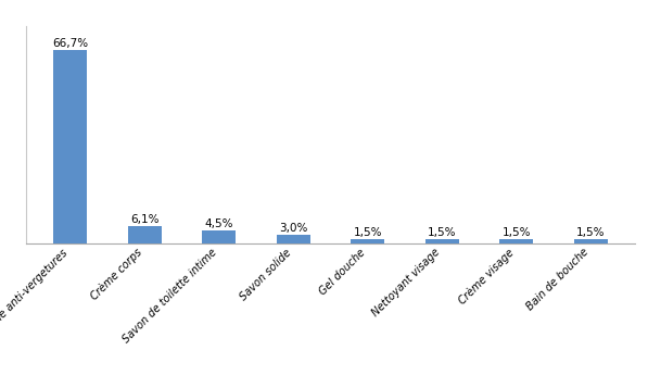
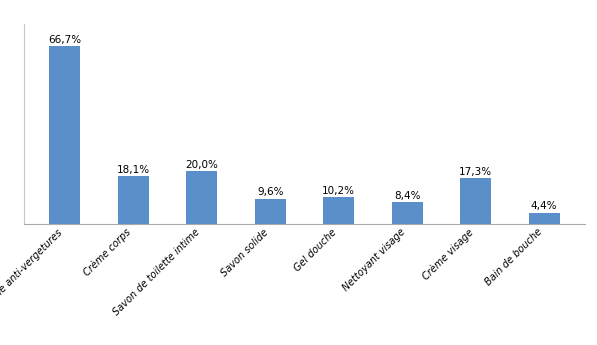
Crème corps: 6,1% -> 18,1%
Savon de toilette intime: 4,5% -> 20,0%
Savon solide: 3,0% -> 9,6%
Gel douche: 1,5% -> 10,2%
Nettoyant visage: 1,5% -> 8,4%
Crème visage: 1,5% -> 17,3%
Bain de bouche: 1,5% -> 4,4%
